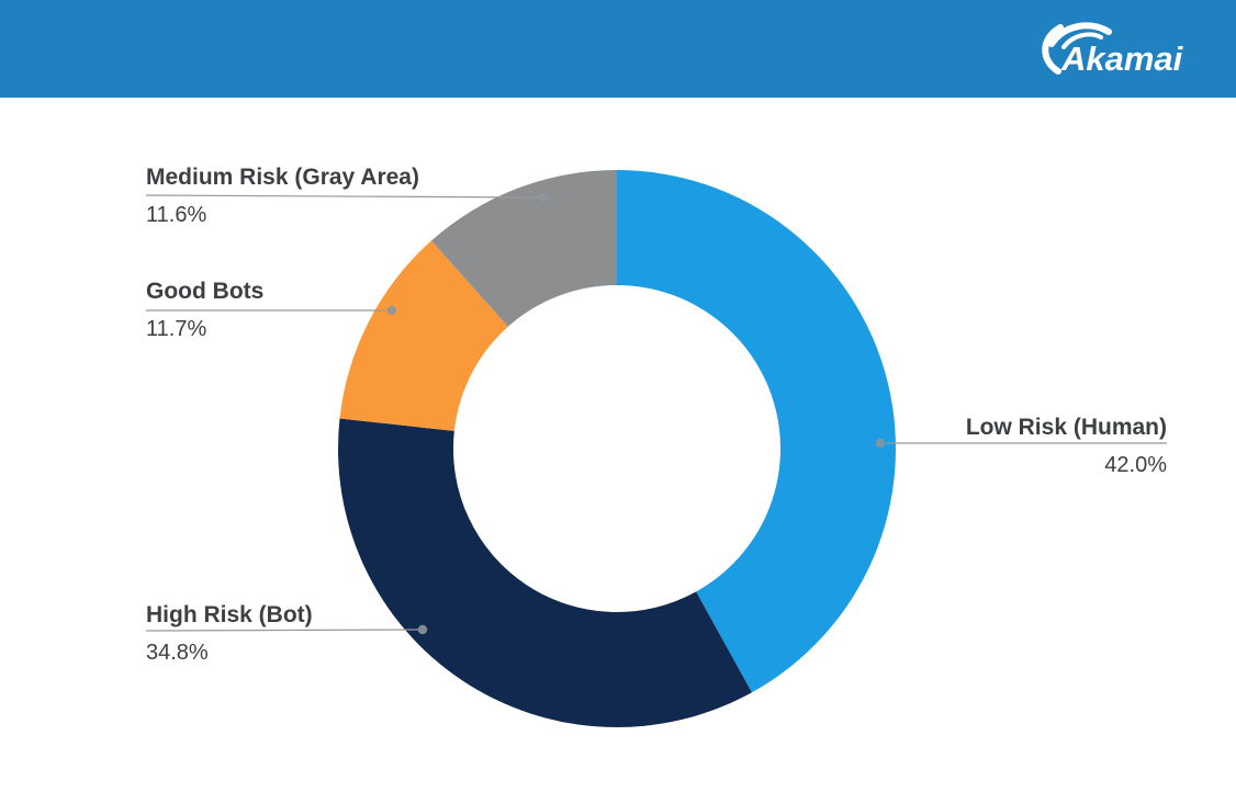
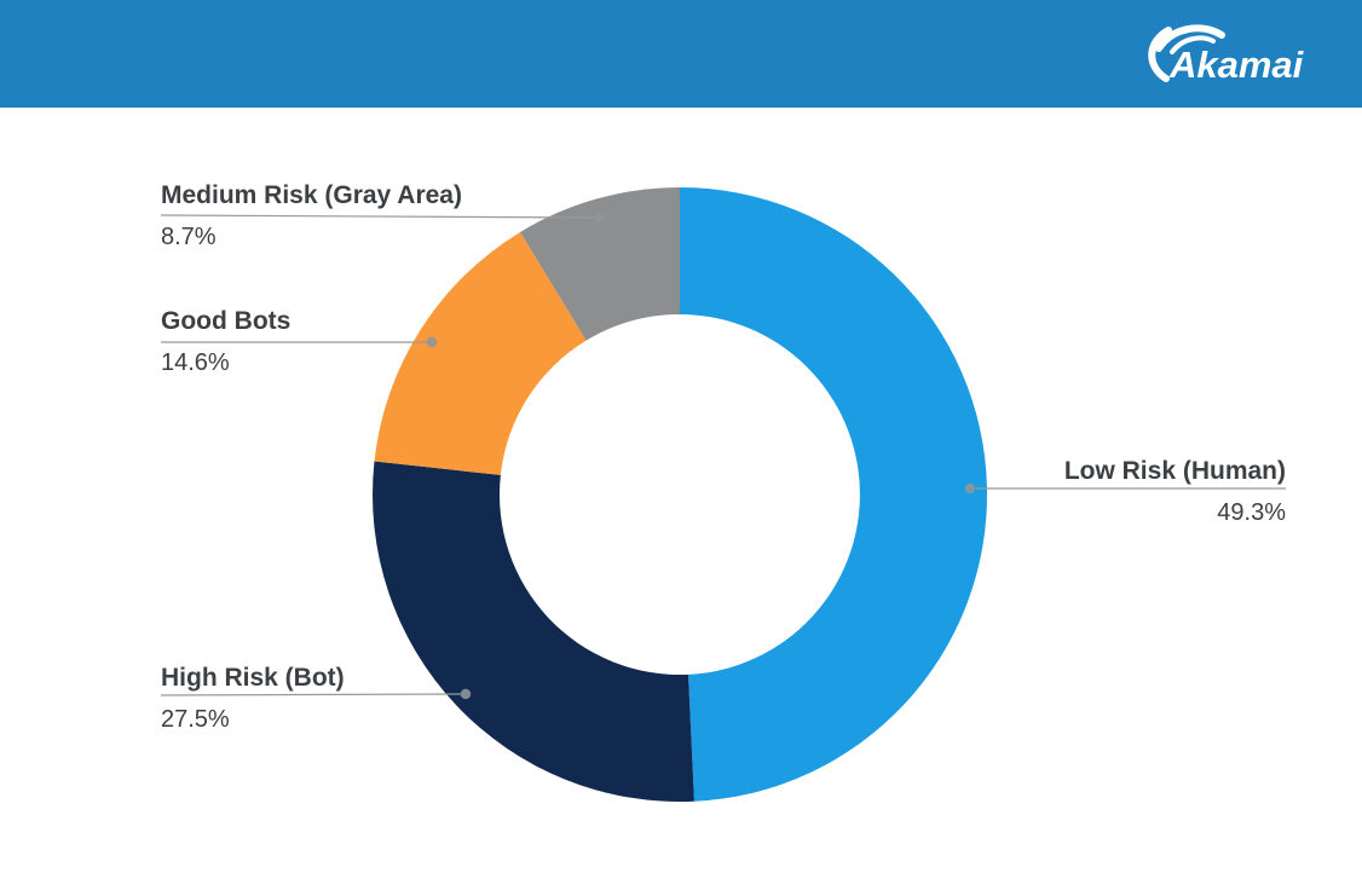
Low Risk (Human): 42.0% -> 49.3%
High Risk (Bot): 34.8% -> 27.5%
Good Bots: 11.7% -> 14.6%
Medium Risk (Gray Area): 11.6% -> 8.7%
